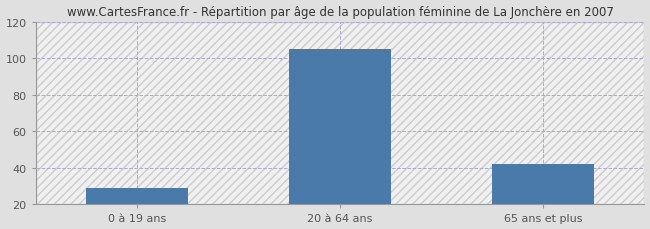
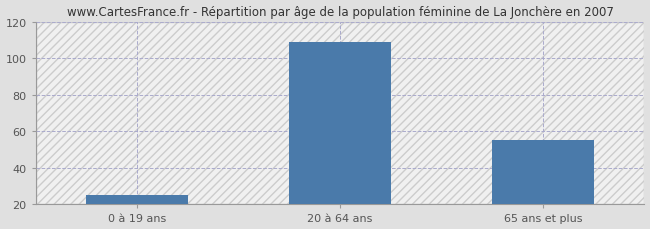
0 à 19 ans: 29 -> 25
20 à 64 ans: 105 -> 109
65 ans et plus: 42 -> 55
